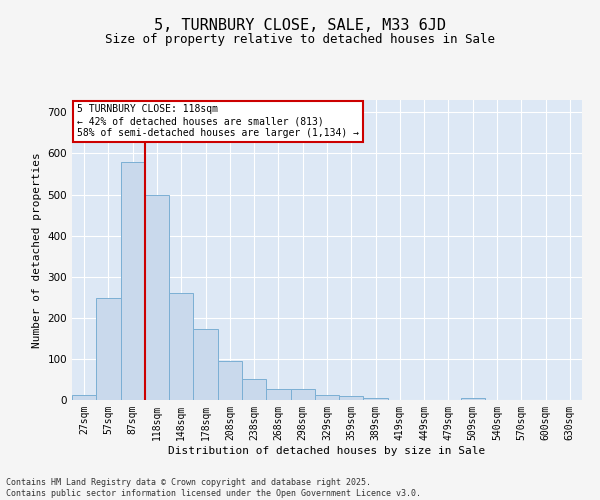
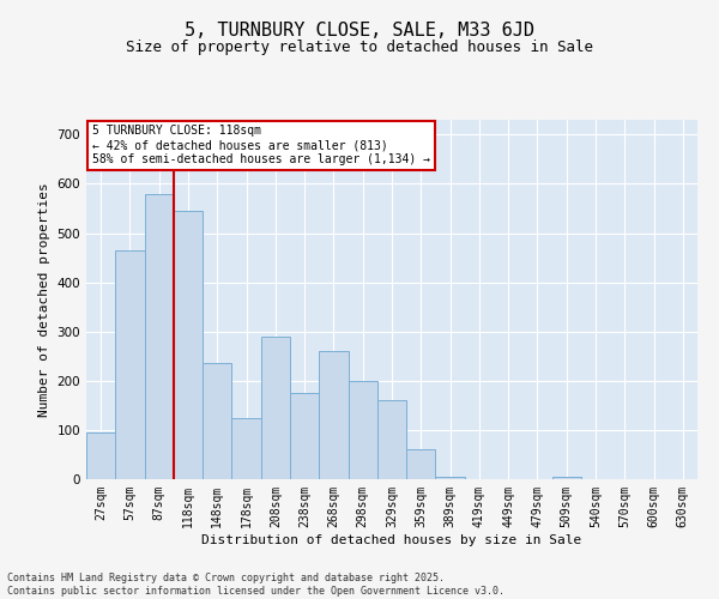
27sqm: 12 -> 95
57sqm: 247 -> 465
118sqm: 500 -> 545
148sqm: 260 -> 235
178sqm: 172 -> 125
208sqm: 95 -> 290
238sqm: 50 -> 175
268sqm: 27 -> 260
298sqm: 27 -> 200
329sqm: 12 -> 160
359sqm: 10 -> 60
